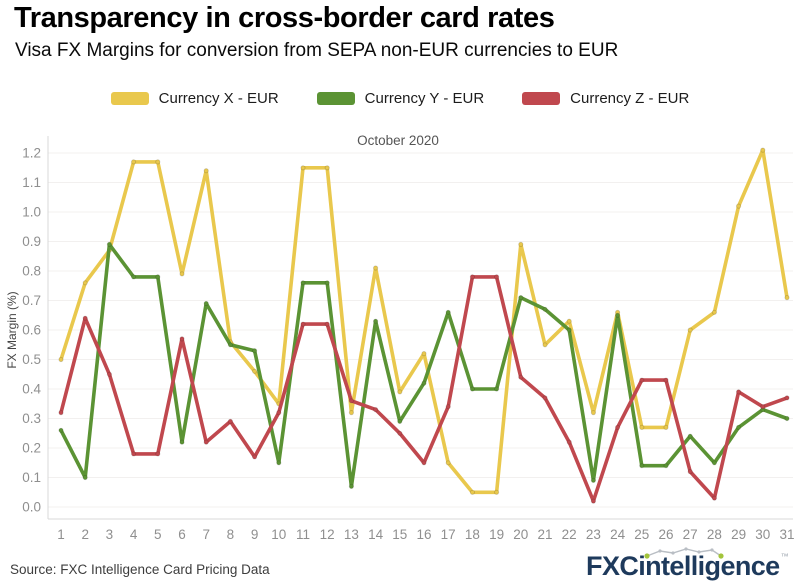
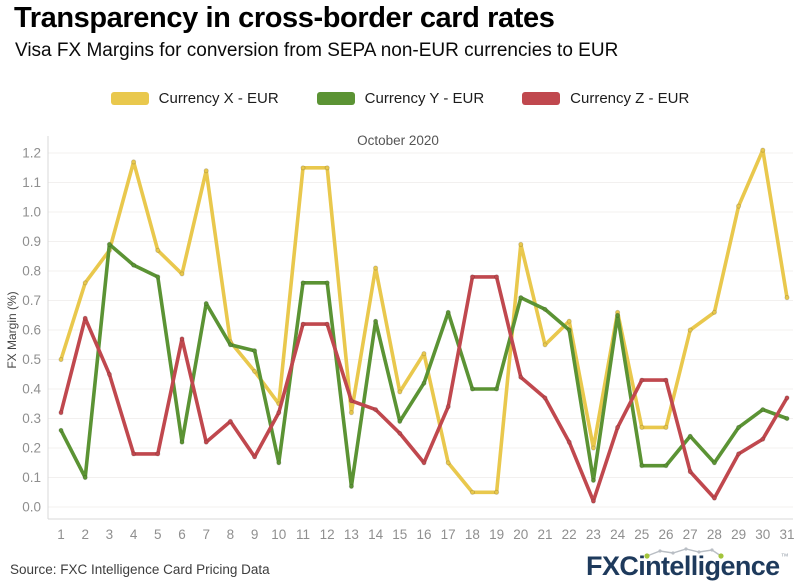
Currency Y - EUR/4: 0.78 -> 0.82
Currency X - EUR/5: 1.17 -> 0.87
Currency X - EUR/23: 0.32 -> 0.20
Currency Z - EUR/29: 0.39 -> 0.18
Currency Z - EUR/30: 0.34 -> 0.23
